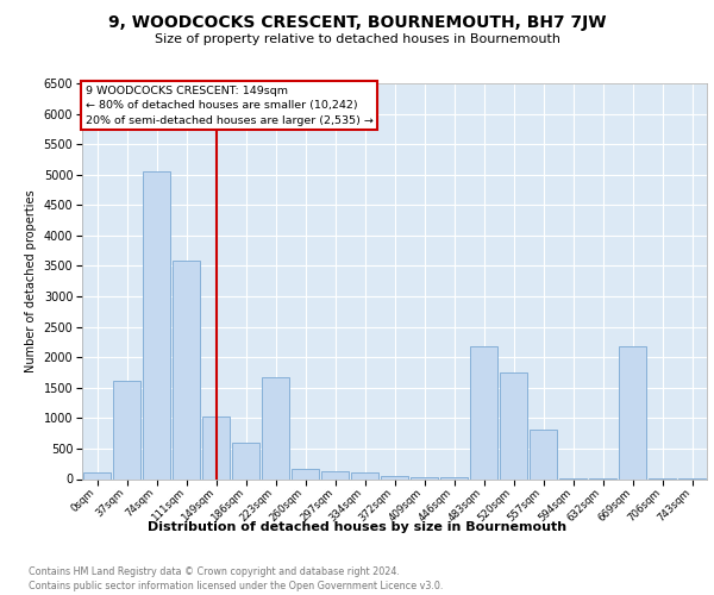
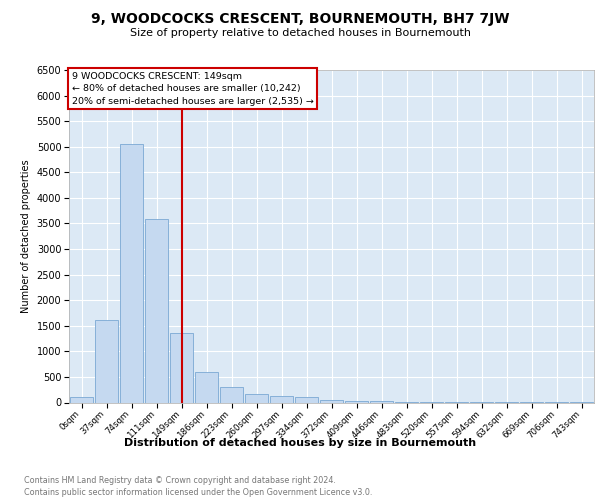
149sqm: 1020 -> 1350
223sqm: 1680 -> 300
483sqm: 2180 -> 10
520sqm: 1740 -> 10
557sqm: 820 -> 0
669sqm: 2180 -> 0
